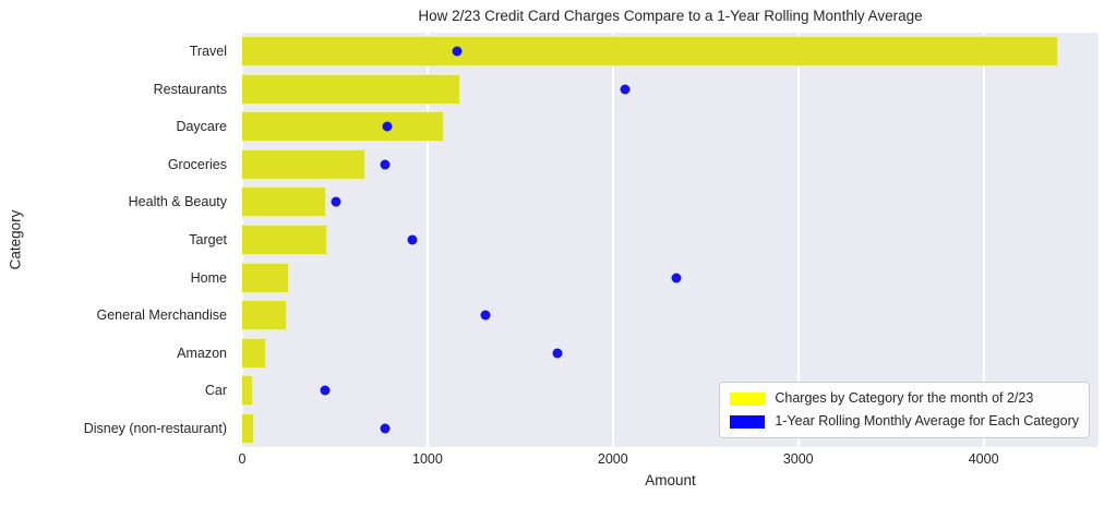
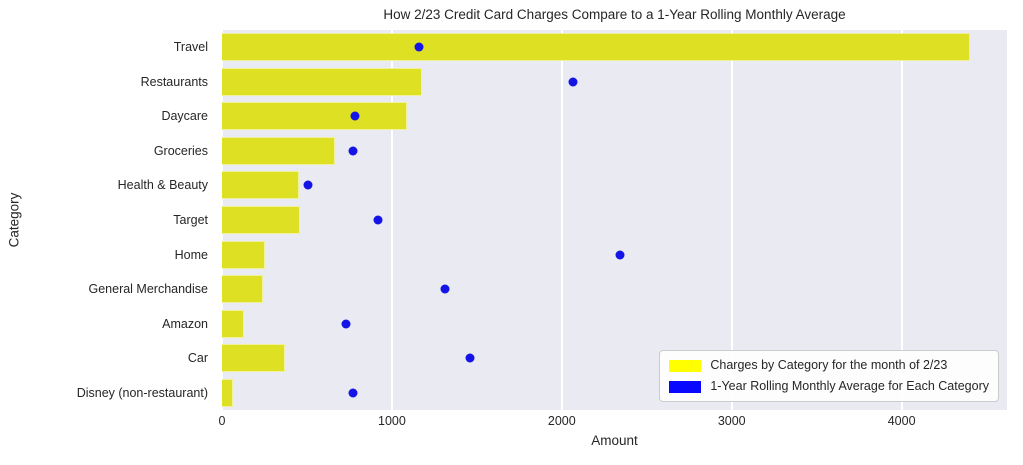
1-Year Rolling Monthly Average for Each Category/Amazon: 1700 -> 730
Charges by Category for the month of 2/23/Car: 60 -> 370
1-Year Rolling Monthly Average for Each Category/Car: 440 -> 1460
